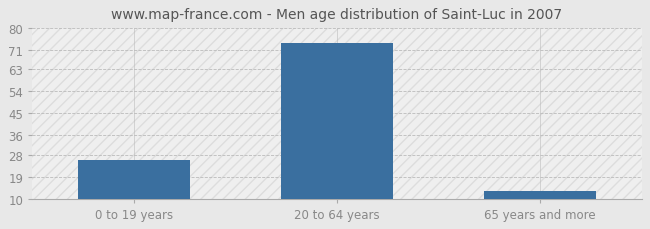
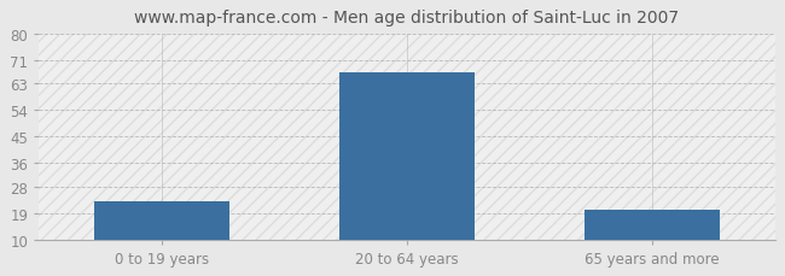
0 to 19 years: 26 -> 23
20 to 64 years: 74 -> 67
65 years and more: 13 -> 20
